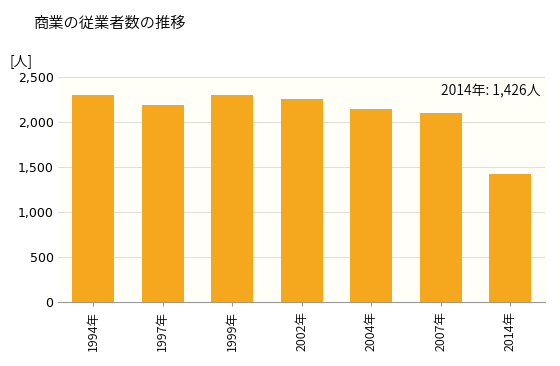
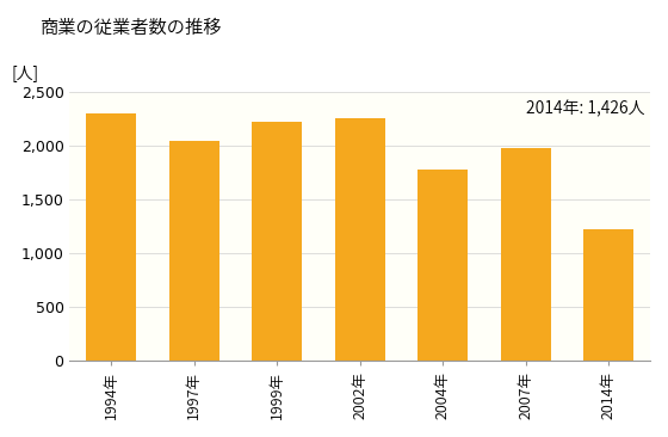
1997年: 2,180 -> 2,040
1999年: 2,300 -> 2,220
2004年: 2,150 -> 1,780
2007年: 2,100 -> 1,980
2014年: 1,430 -> 1,220
